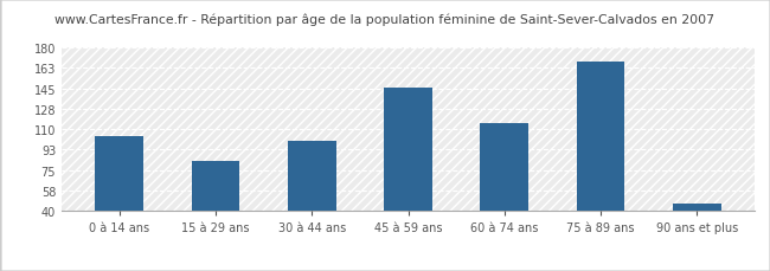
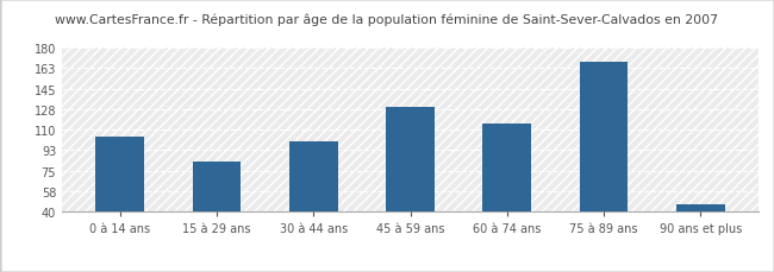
45 à 59 ans: 146 -> 130
